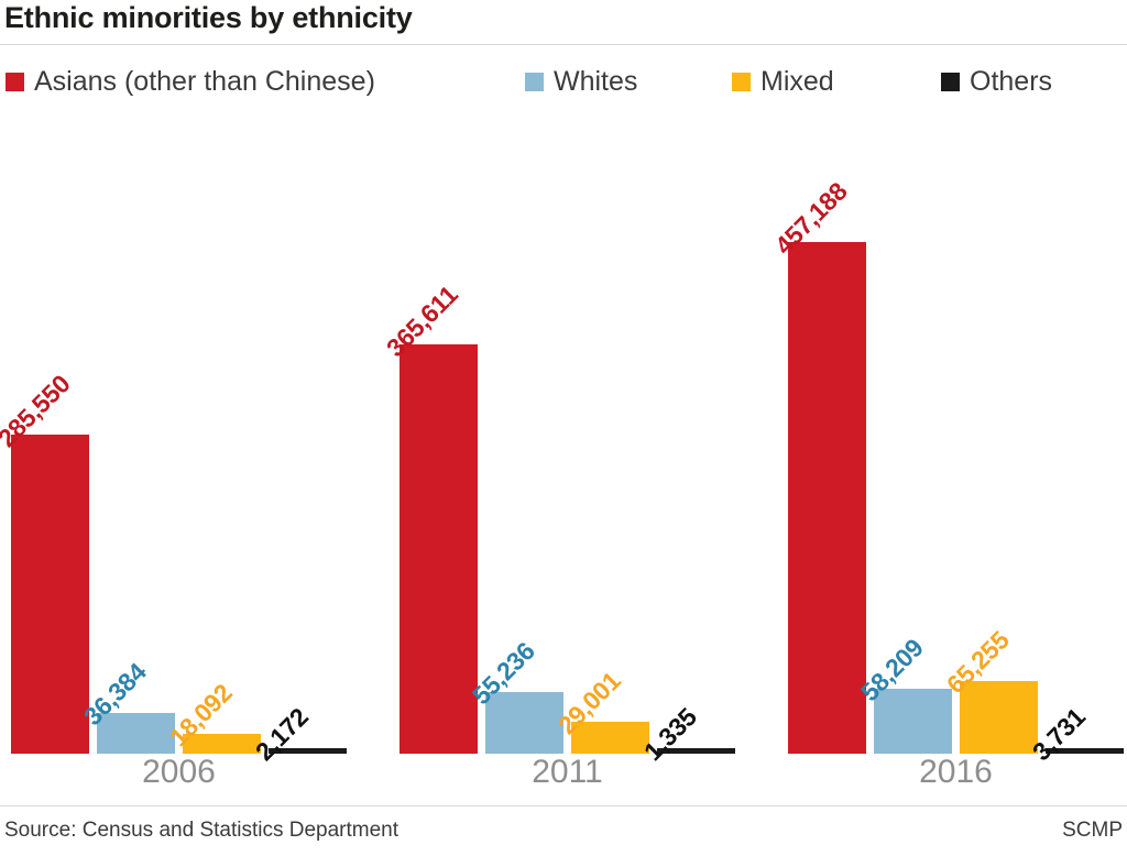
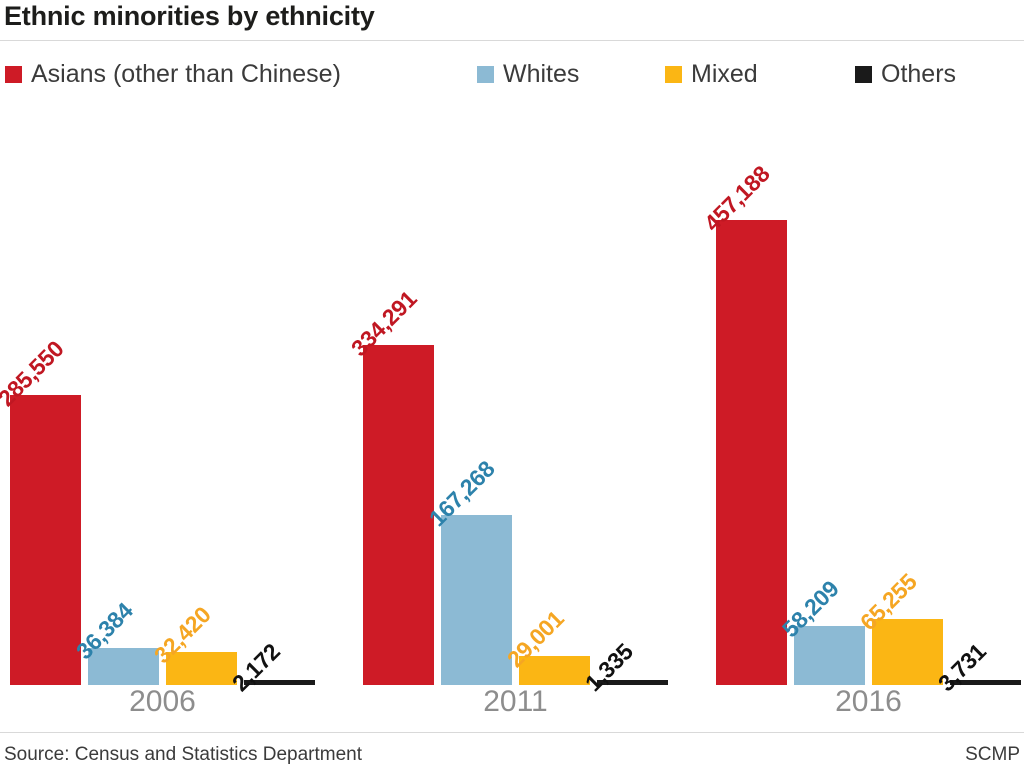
Mixed/2006: 18,092 -> 32,420
Asians (other than Chinese)/2011: 365,611 -> 334,291
Whites/2011: 55,236 -> 167,268
